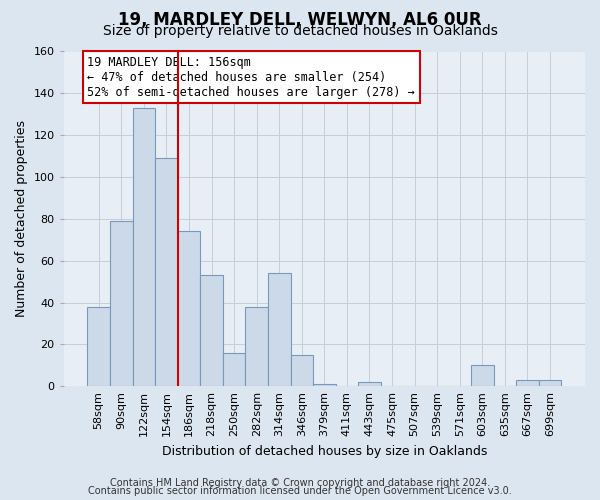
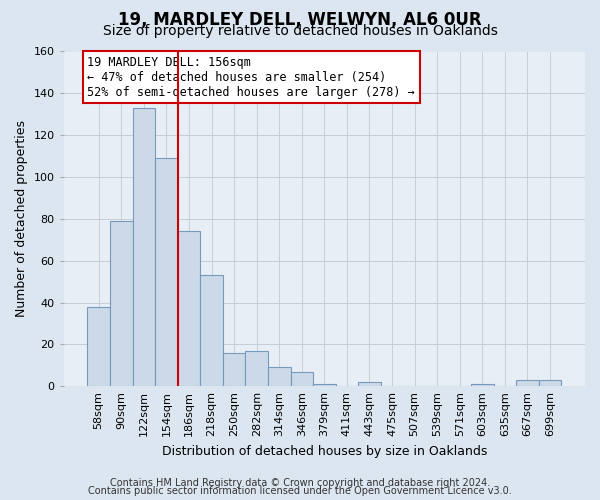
282sqm: 38 -> 17
314sqm: 54 -> 9
346sqm: 15 -> 7
603sqm: 10 -> 1
